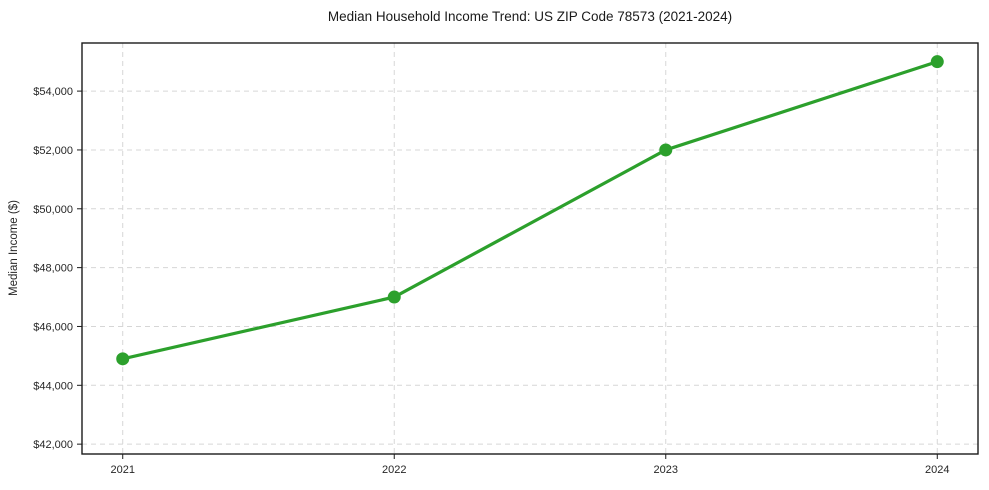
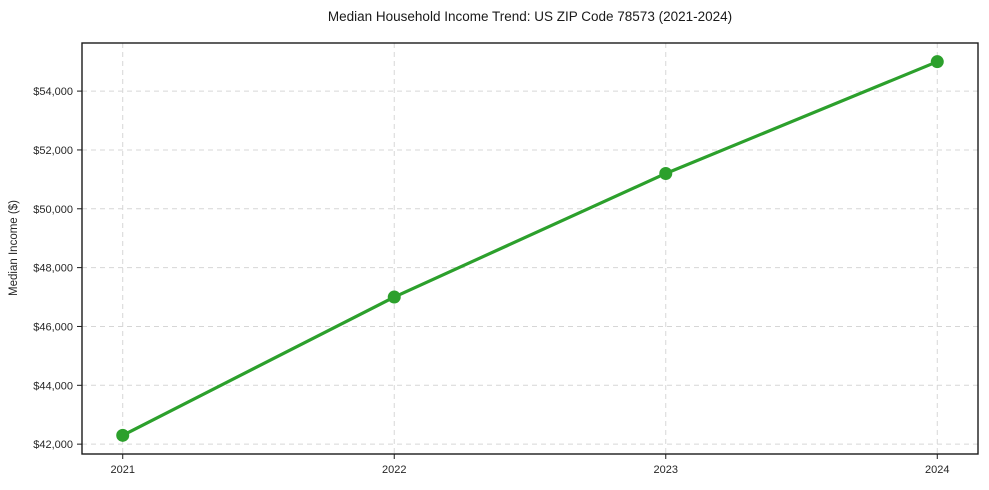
2021: $44900 -> $42300
2023: $52000 -> $51200
